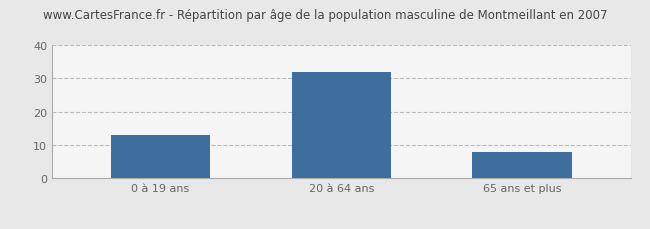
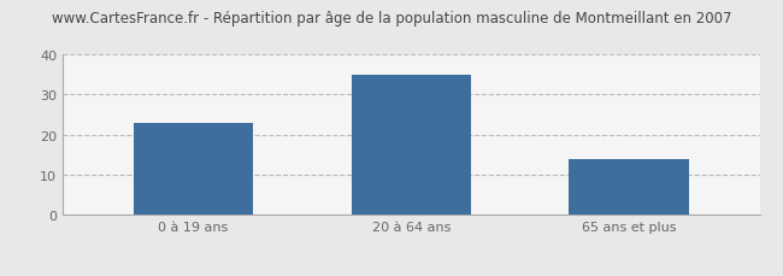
0 à 19 ans: 13 -> 23
20 à 64 ans: 32 -> 35
65 ans et plus: 8 -> 14
